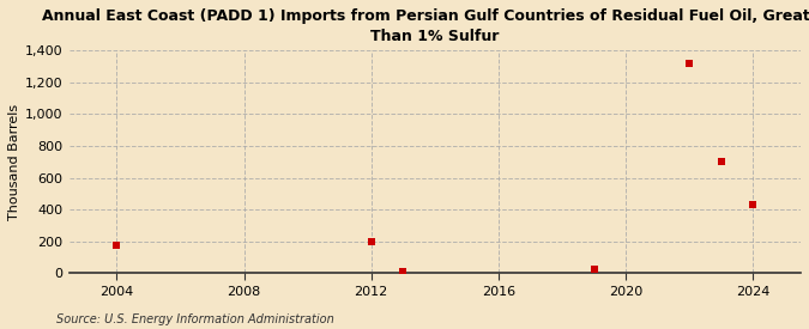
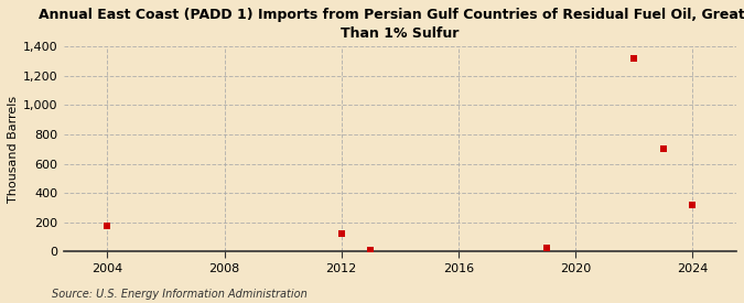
2012: 200 -> 120
2024: 430 -> 320
